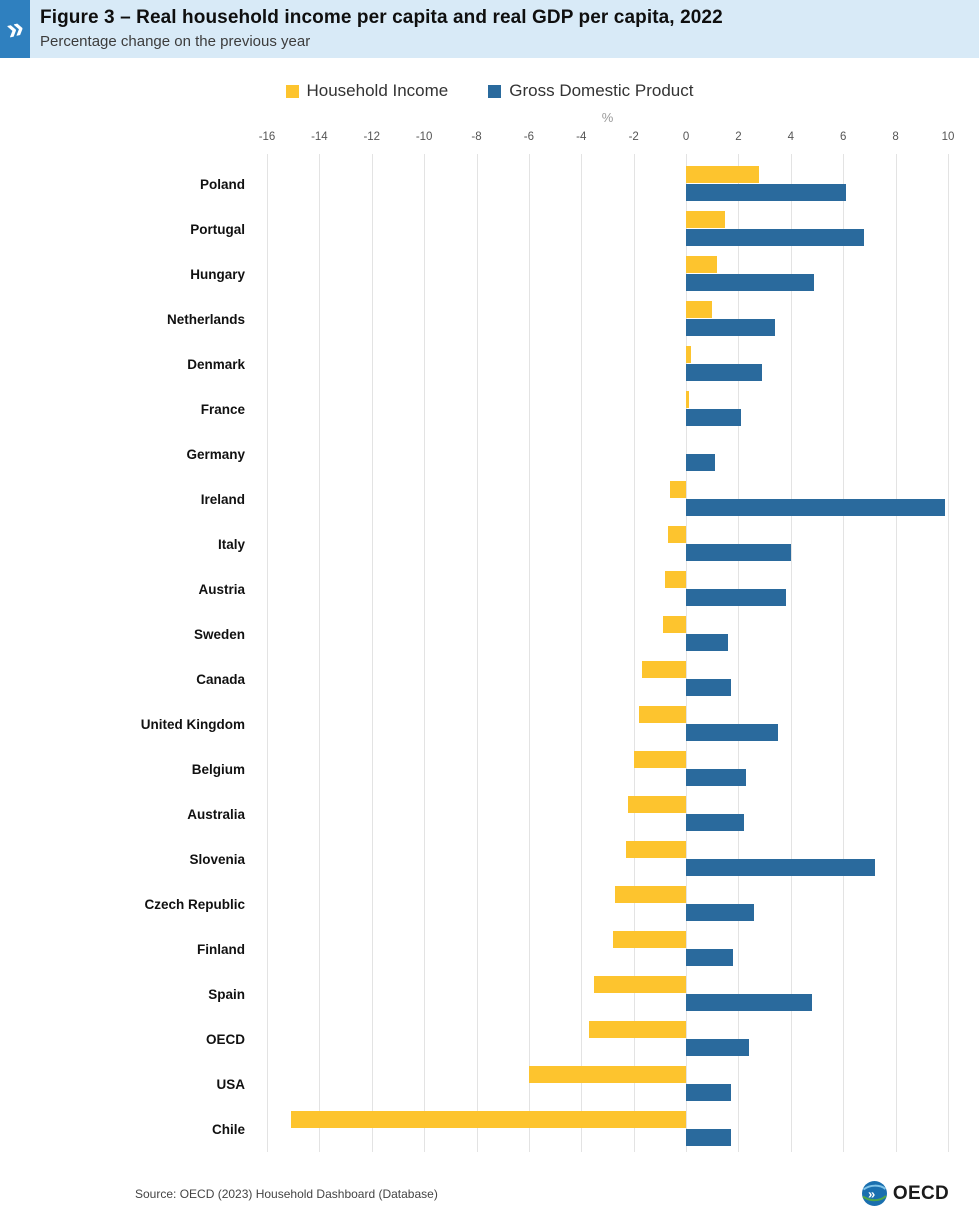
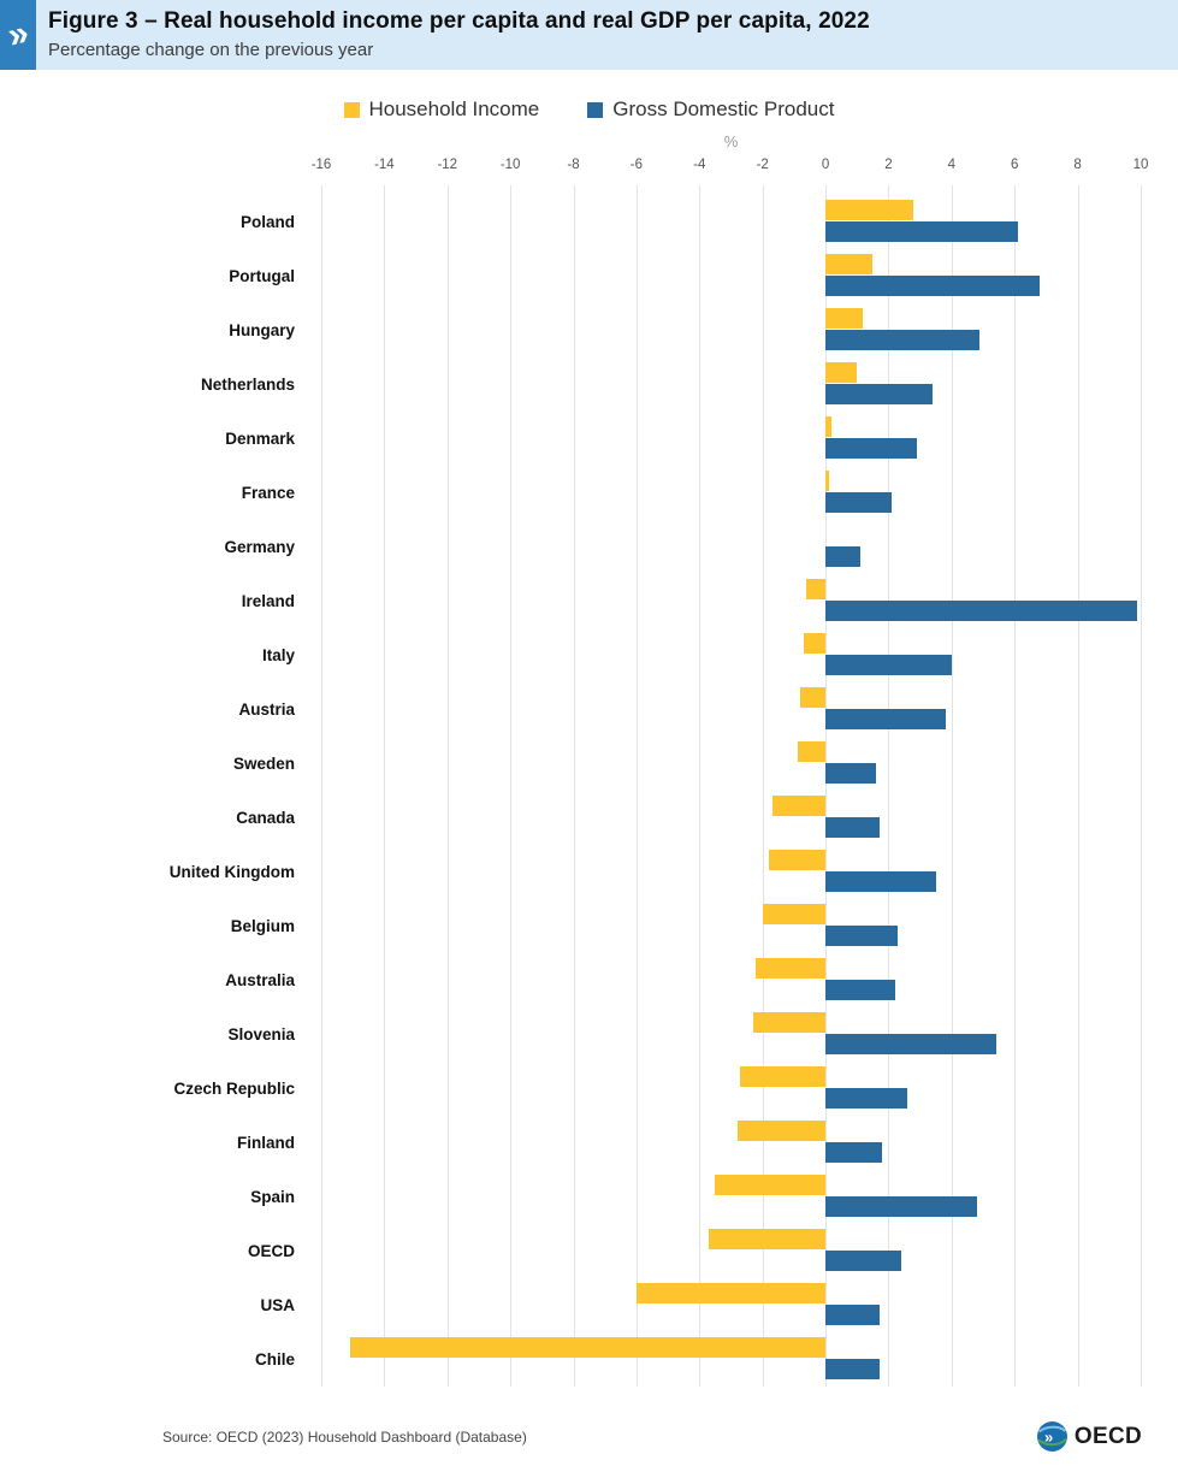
Gross Domestic Product/Slovenia: 7.2 -> 5.4
